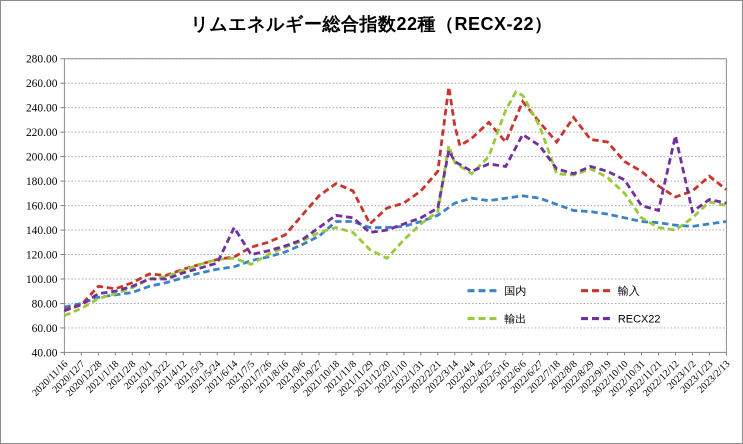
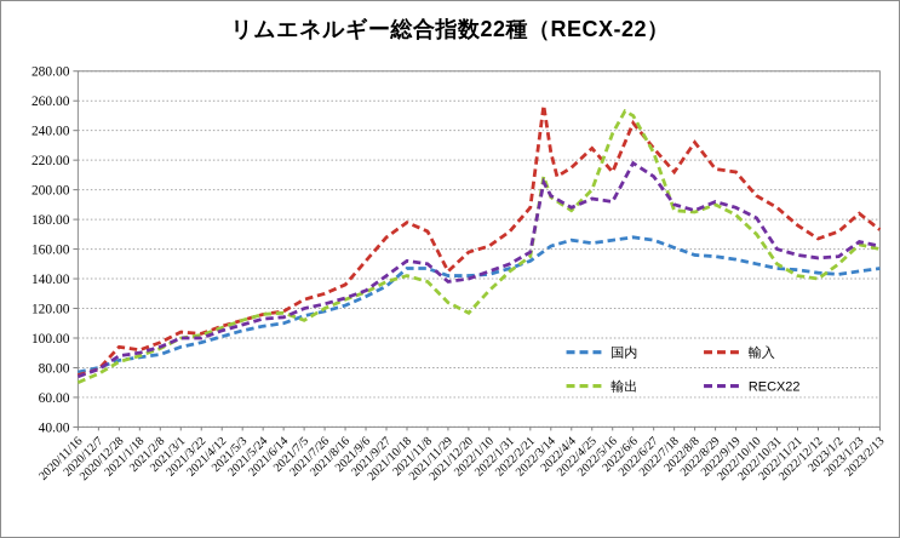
RECX22/2021/6/14: 142 -> 114
RECX22/2022/12/12: 217 -> 154
